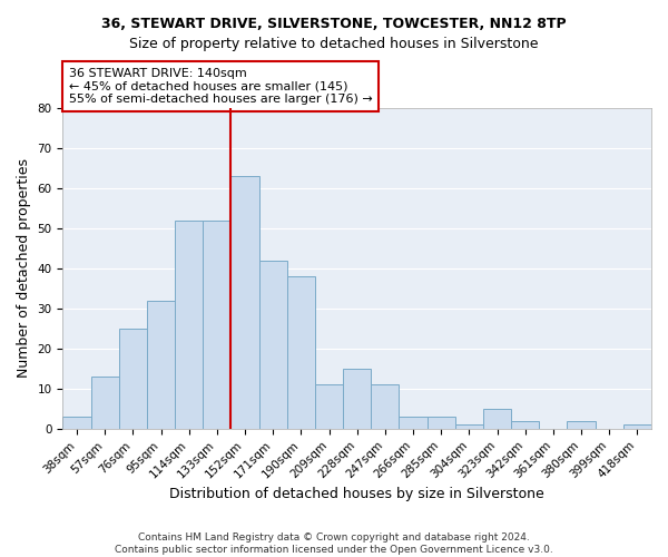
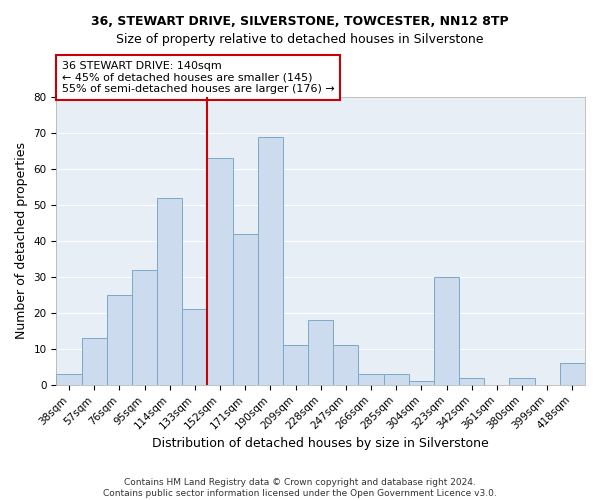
133sqm: 52 -> 21
190sqm: 38 -> 69
228sqm: 15 -> 18
323sqm: 5 -> 30
418sqm: 1 -> 6
